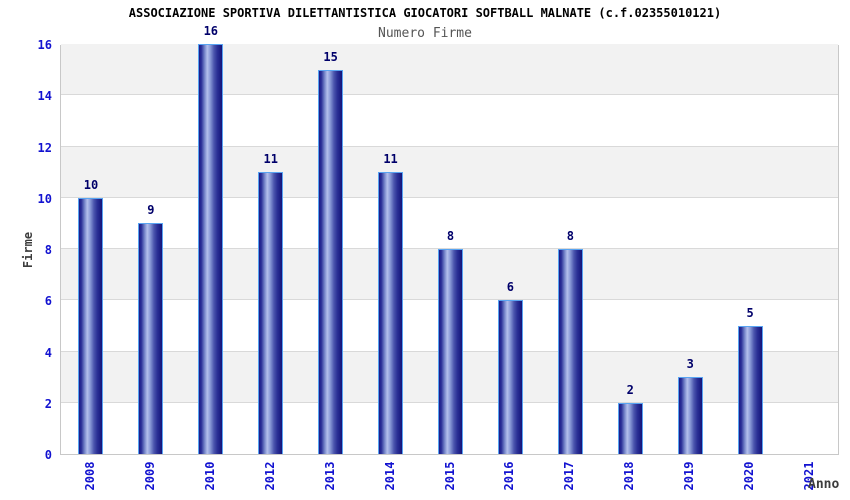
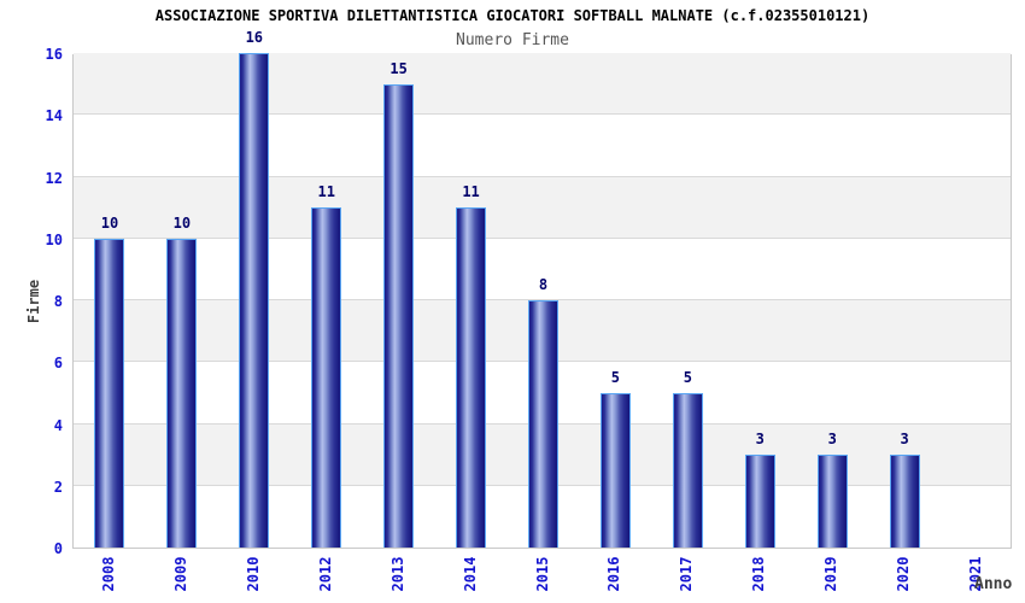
2009: 9 -> 10
2016: 6 -> 5
2017: 8 -> 5
2018: 2 -> 3
2020: 5 -> 3
